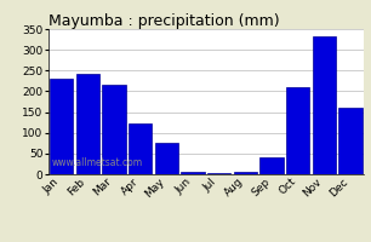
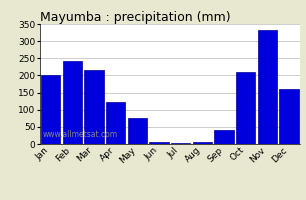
Jan: 230 -> 200
